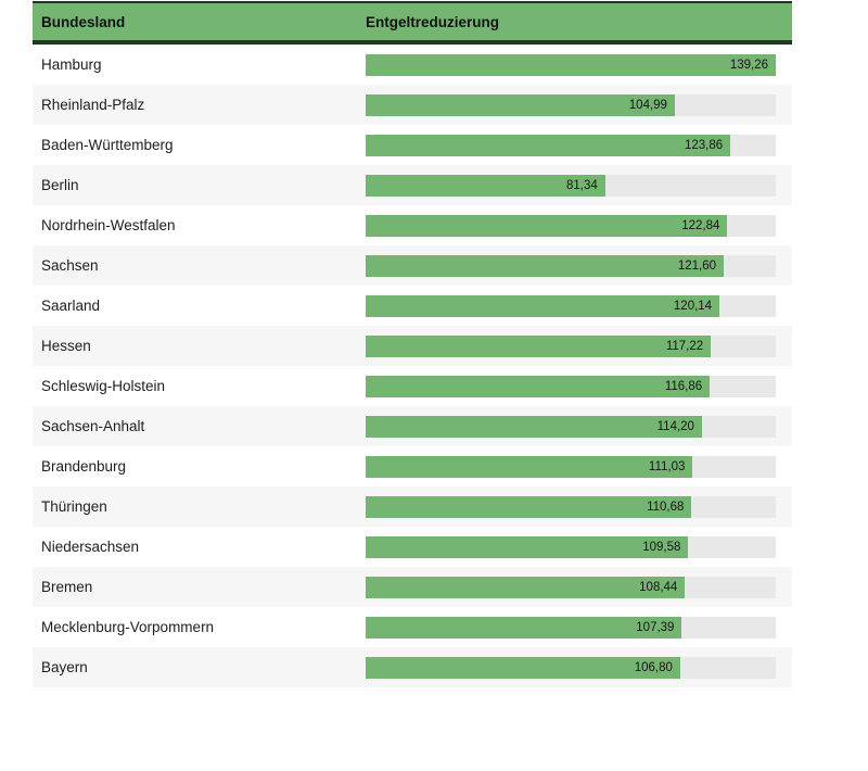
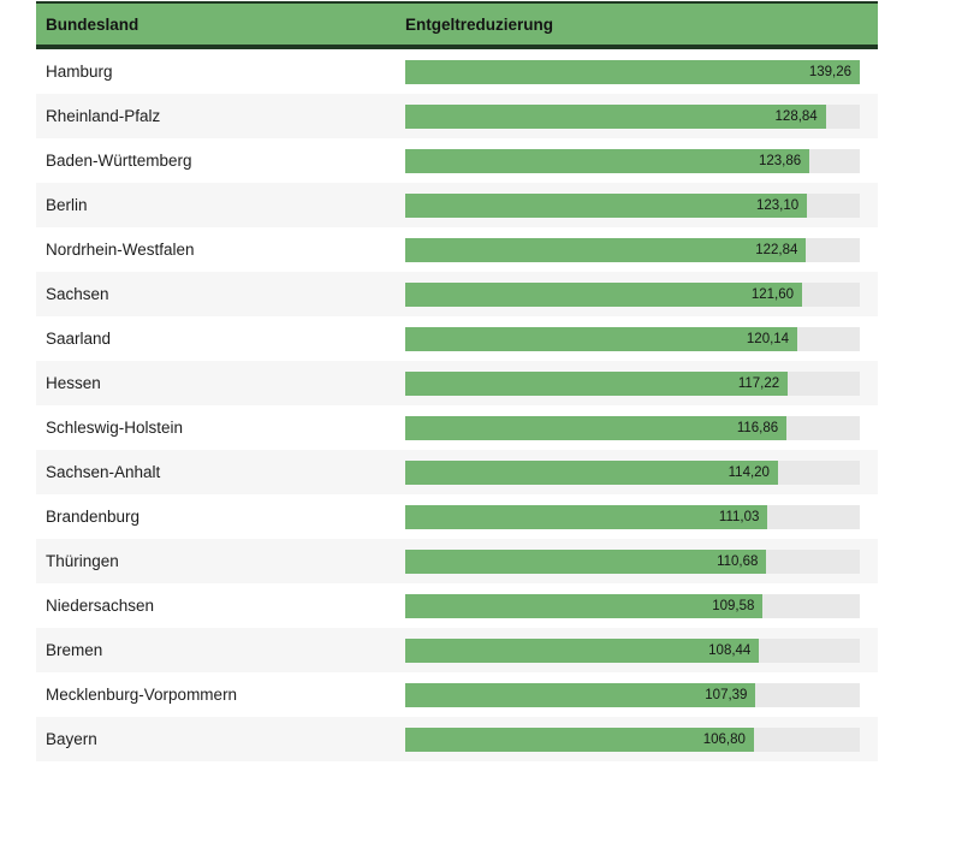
Rheinland-Pfalz: 104,99 -> 128,84
Berlin: 81,34 -> 123,10
